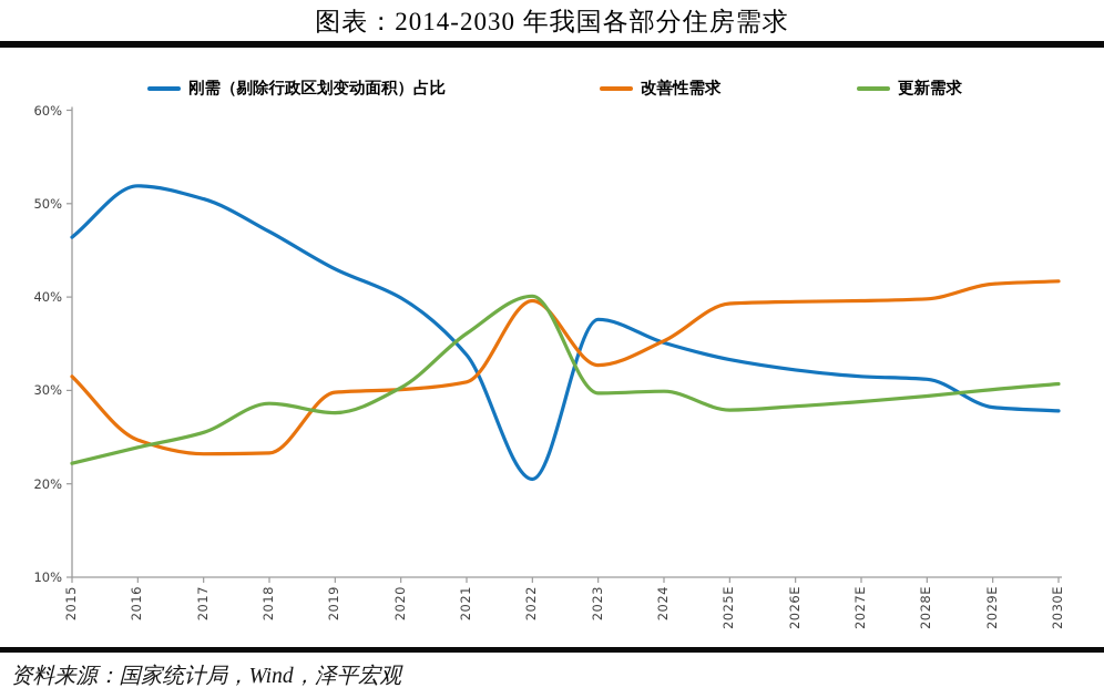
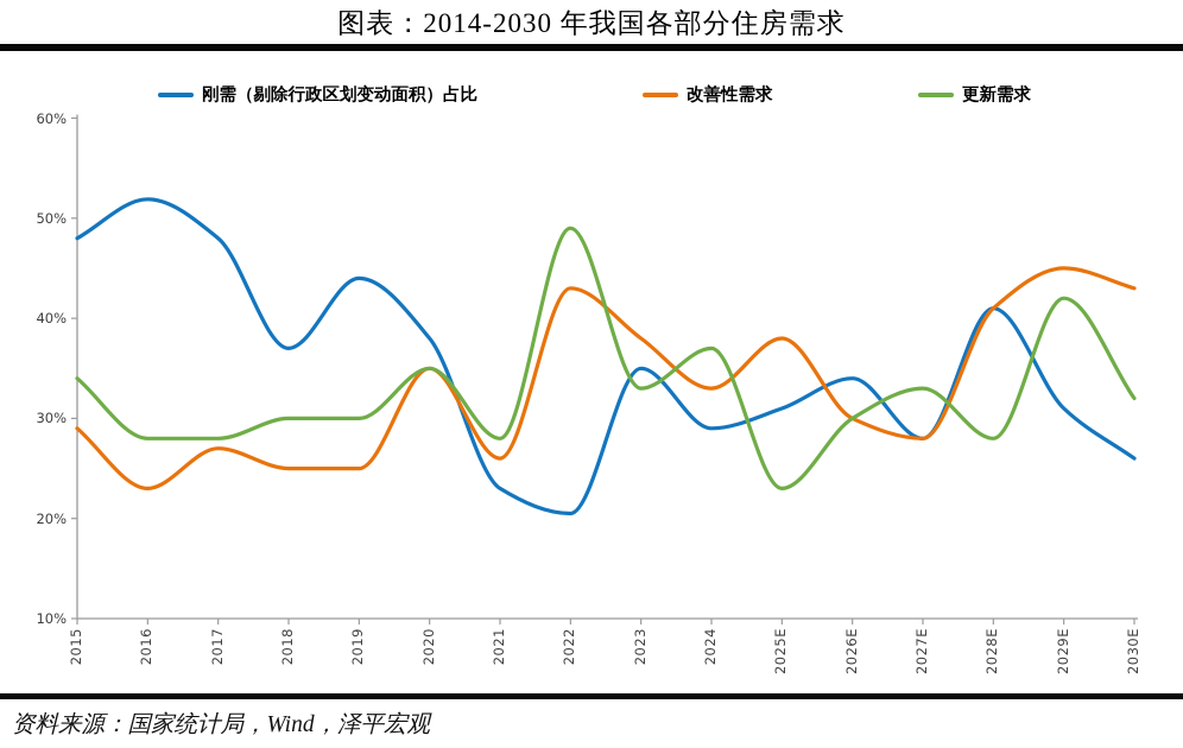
刚需（剔除行政区划变动面积）占比/2015: 46% -> 48%
改善性需求/2015: 32% -> 29%
更新需求/2015: 22% -> 34%
改善性需求/2016: 25% -> 23%
更新需求/2016: 24% -> 28%
刚需（剔除行政区划变动面积）占比/2017: 50% -> 48%
改善性需求/2017: 23% -> 27%
更新需求/2017: 26% -> 28%
刚需（剔除行政区划变动面积）占比/2018: 47% -> 37%
改善性需求/2018: 23% -> 25%
更新需求/2018: 29% -> 30%
刚需（剔除行政区划变动面积）占比/2019: 43% -> 44%
改善性需求/2019: 30% -> 25%
更新需求/2019: 28% -> 30%
刚需（剔除行政区划变动面积）占比/2020: 40% -> 38%
改善性需求/2020: 30% -> 35%
更新需求/2020: 30% -> 35%
刚需（剔除行政区划变动面积）占比/2021: 34% -> 23%
改善性需求/2021: 31% -> 26%
更新需求/2021: 36% -> 28%
改善性需求/2022: 40% -> 43%
更新需求/2022: 40% -> 49%
刚需（剔除行政区划变动面积）占比/2023: 38% -> 35%
改善性需求/2023: 33% -> 38%
更新需求/2023: 30% -> 33%
刚需（剔除行政区划变动面积）占比/2024: 35% -> 29%
改善性需求/2024: 35% -> 33%
更新需求/2024: 30% -> 37%
刚需（剔除行政区划变动面积）占比/2025E: 33% -> 31%
改善性需求/2025E: 39% -> 38%
更新需求/2025E: 28% -> 23%
刚需（剔除行政区划变动面积）占比/2026E: 32% -> 34%
改善性需求/2026E: 40% -> 30%
更新需求/2026E: 28% -> 30%
刚需（剔除行政区划变动面积）占比/2027E: 32% -> 28%
改善性需求/2027E: 40% -> 28%
更新需求/2027E: 29% -> 33%
刚需（剔除行政区划变动面积）占比/2028E: 31% -> 41%
改善性需求/2028E: 40% -> 41%
更新需求/2028E: 29% -> 28%
刚需（剔除行政区划变动面积）占比/2029E: 28% -> 31%
改善性需求/2029E: 41% -> 45%
更新需求/2029E: 30% -> 42%
刚需（剔除行政区划变动面积）占比/2030E: 28% -> 26%
改善性需求/2030E: 42% -> 43%
更新需求/2030E: 31% -> 32%
